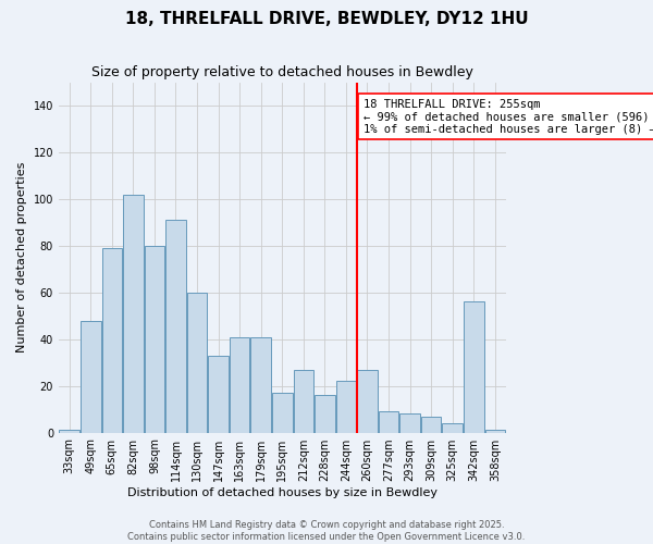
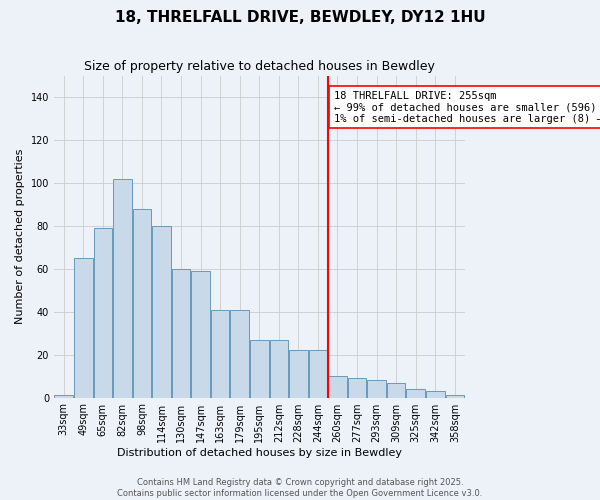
49sqm: 48 -> 65
98sqm: 80 -> 88
114sqm: 91 -> 80
147sqm: 33 -> 59
195sqm: 17 -> 27
228sqm: 16 -> 22
260sqm: 27 -> 10
342sqm: 56 -> 3
